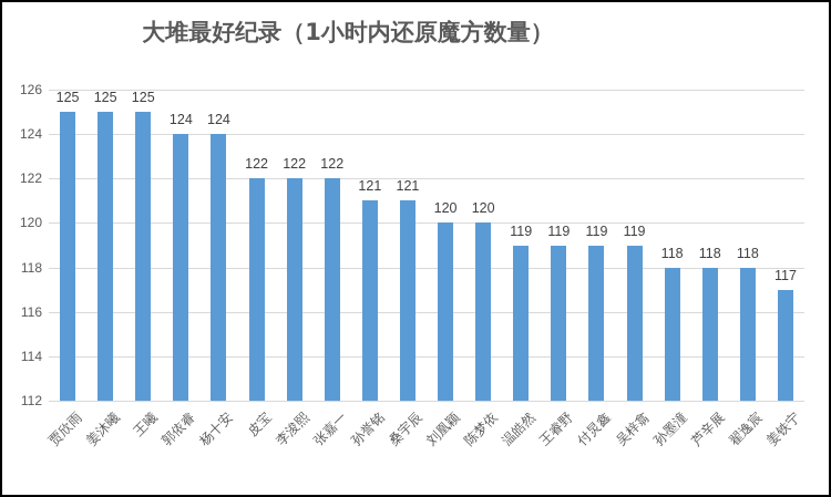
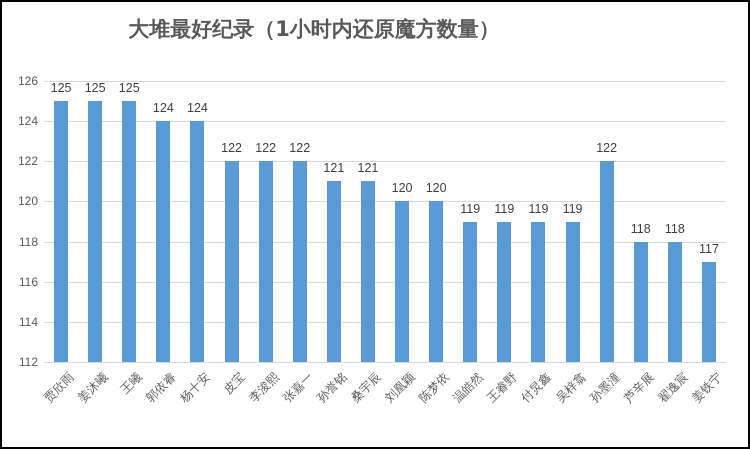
孙墨潼: 118 -> 122
